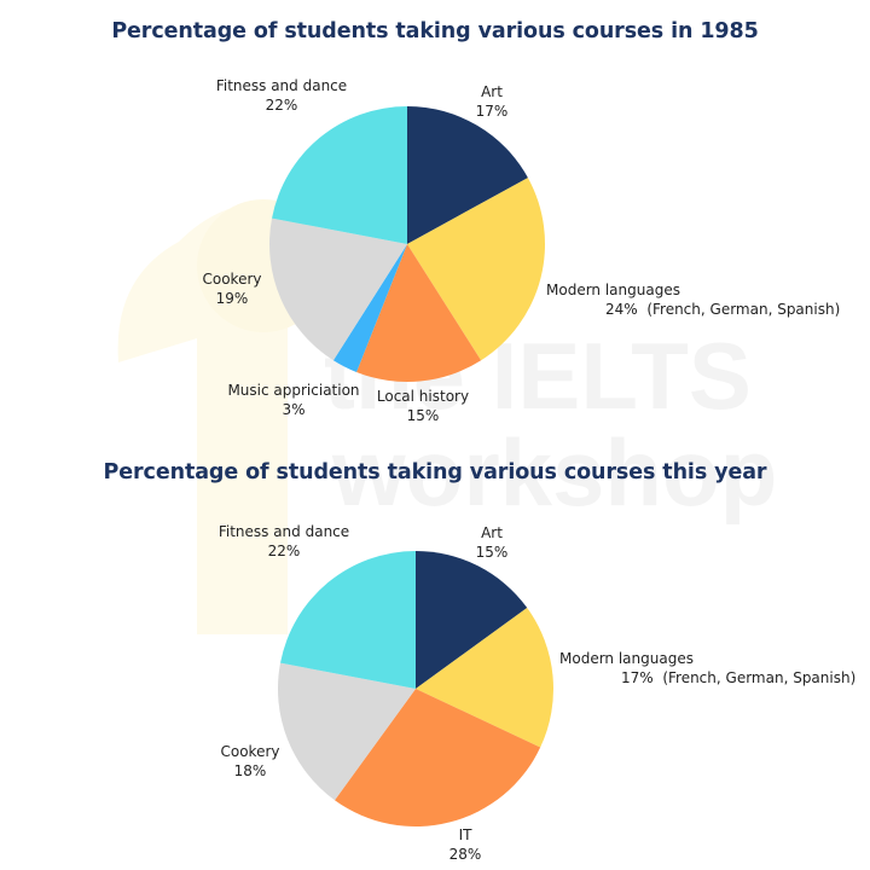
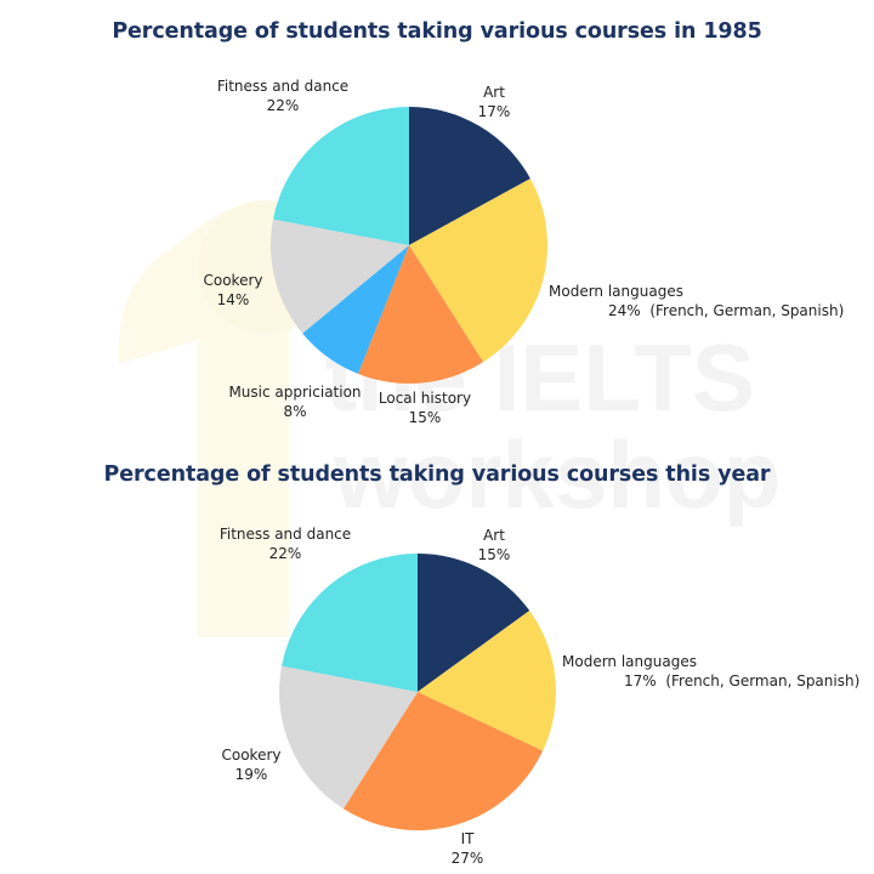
Percentage of students taking various courses in 1985/Music appriciation: 3% -> 8%
Percentage of students taking various courses in 1985/Cookery: 19% -> 14%
Percentage of students taking various courses this year/IT: 28% -> 27%
Percentage of students taking various courses this year/Cookery: 18% -> 19%
